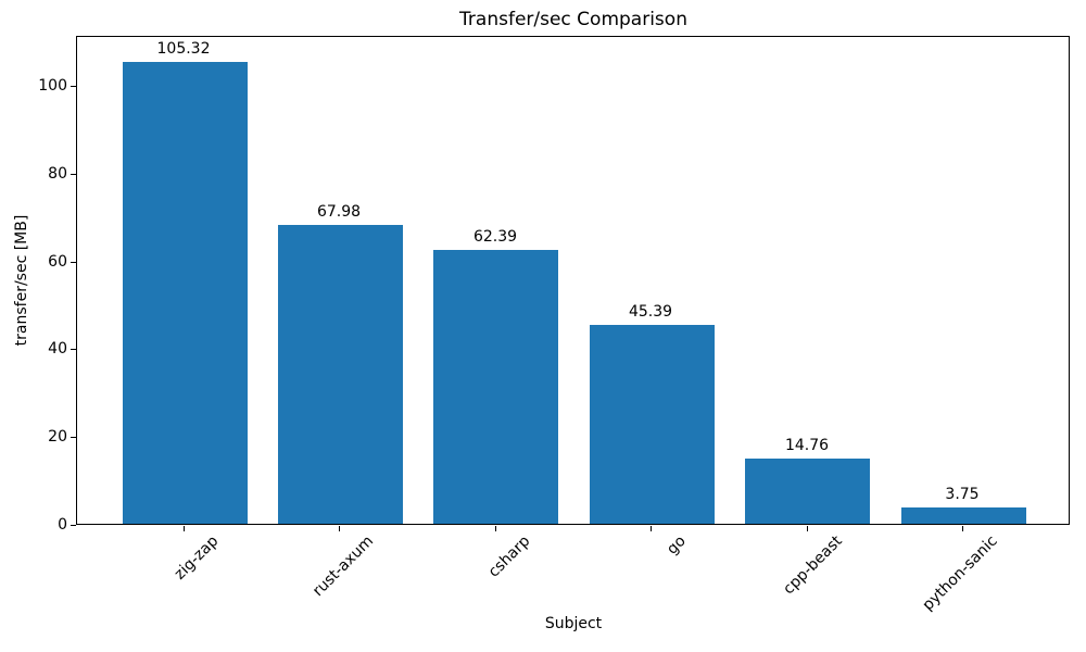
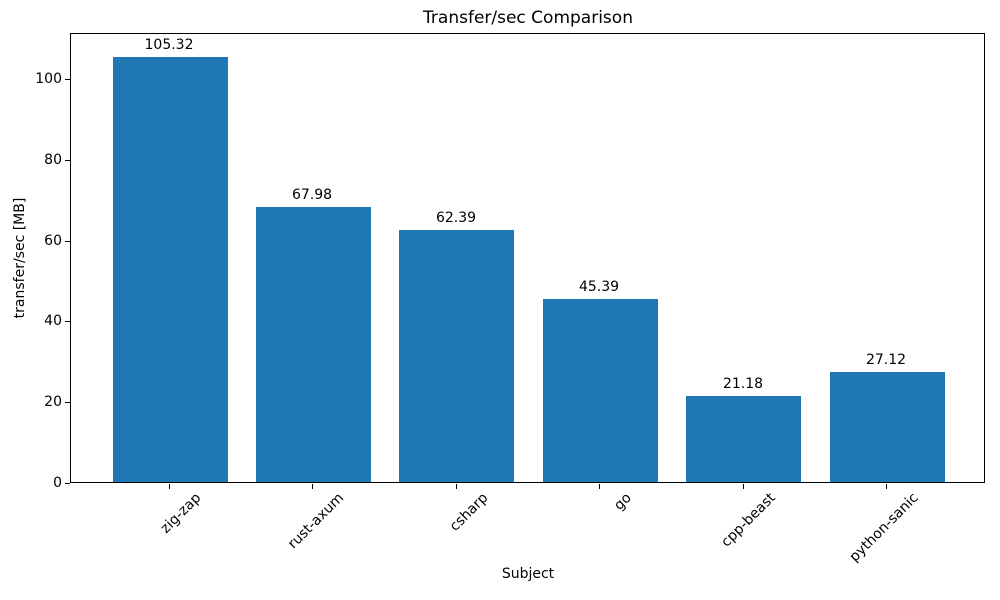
cpp-beast: 14.76 -> 21.18
python-sanic: 3.75 -> 27.12
